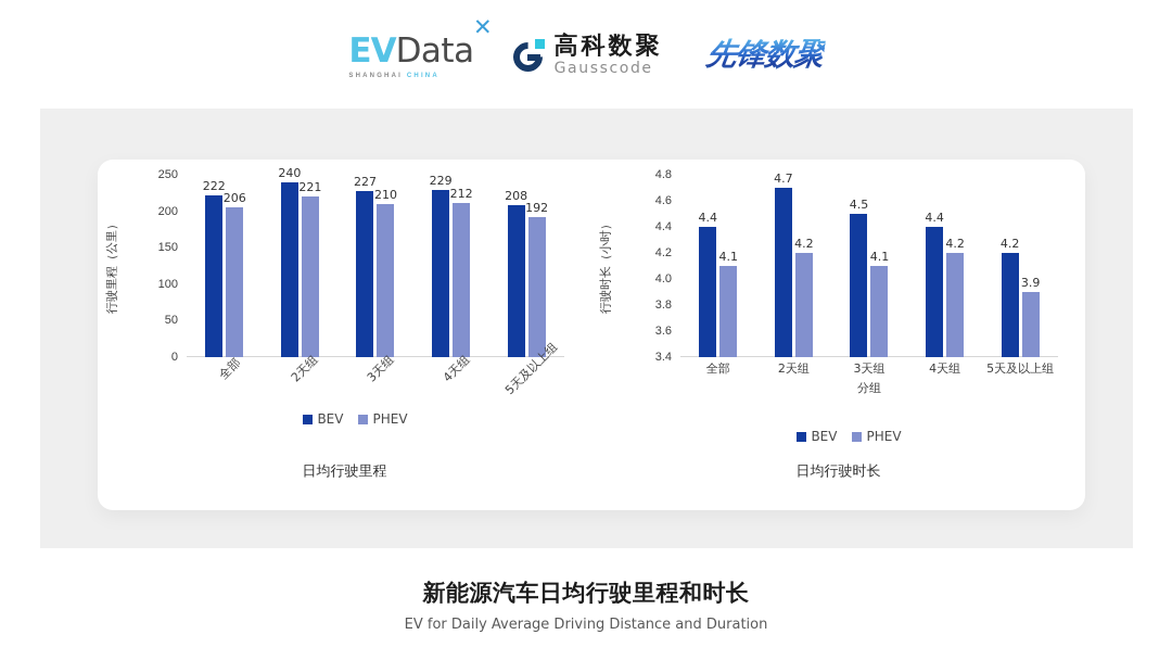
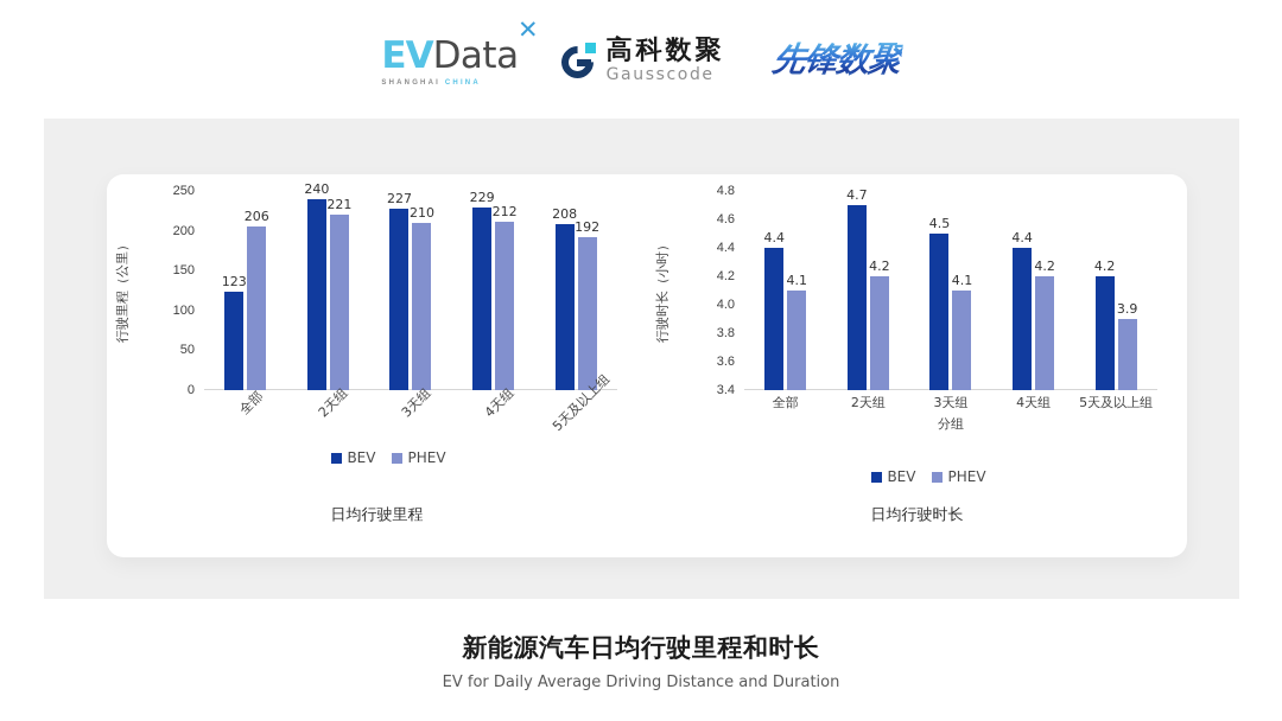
日均行驶里程/BEV/全部: 222 -> 123
